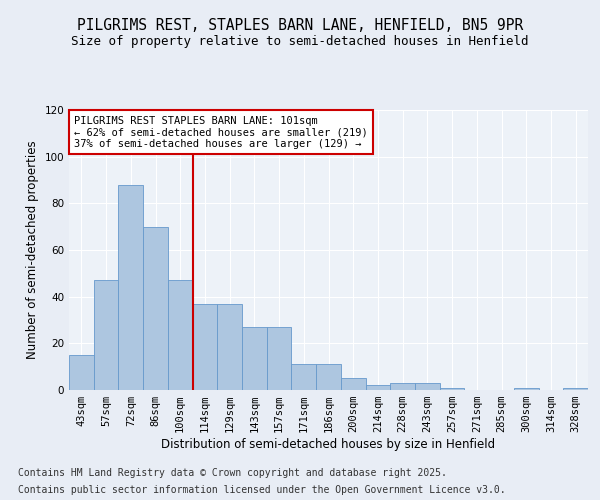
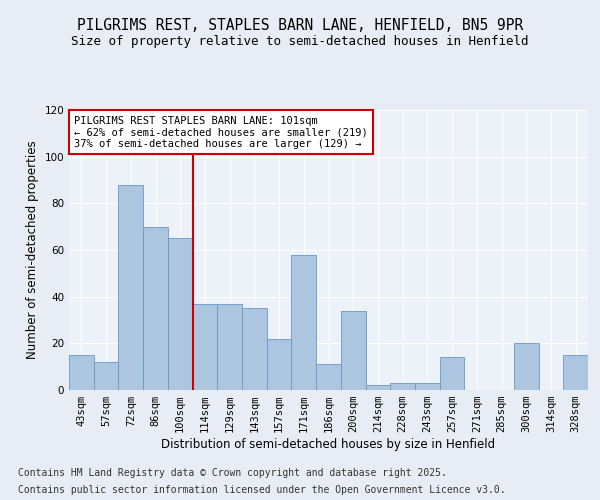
57sqm: 47 -> 12
100sqm: 47 -> 65
143sqm: 27 -> 35
157sqm: 27 -> 22
171sqm: 11 -> 58
200sqm: 5 -> 34
257sqm: 1 -> 14
300sqm: 1 -> 20
328sqm: 1 -> 15
